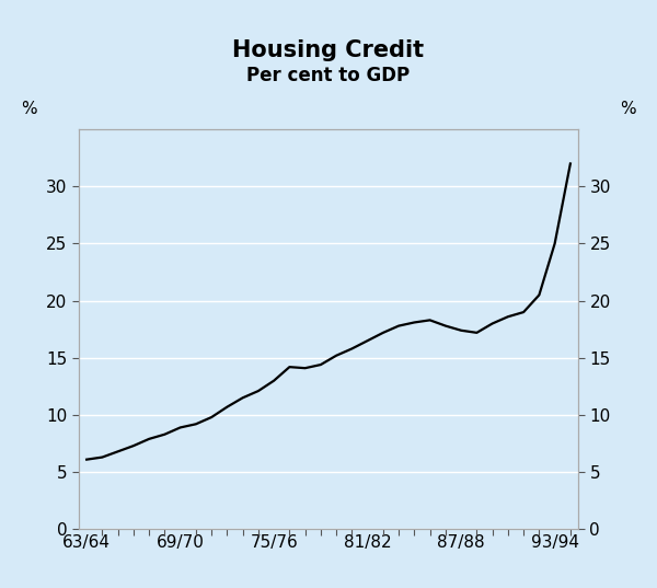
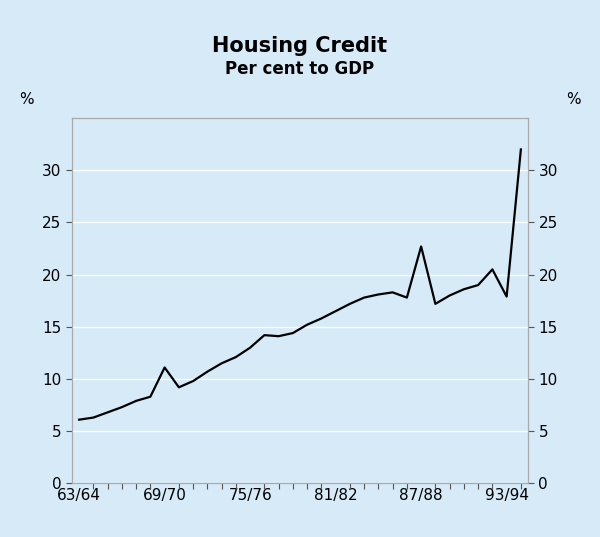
69/70: 8.9 -> 11.1
87/88: 17.4 -> 22.7
93/94: 25.0 -> 17.9
